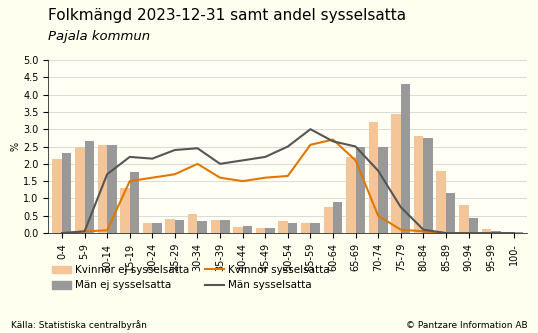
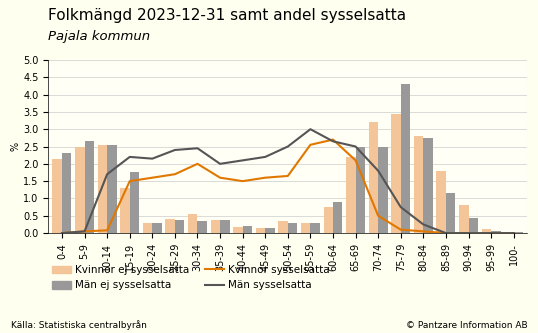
Män sysselsatta/80-84: 0.10 -> 0.25
